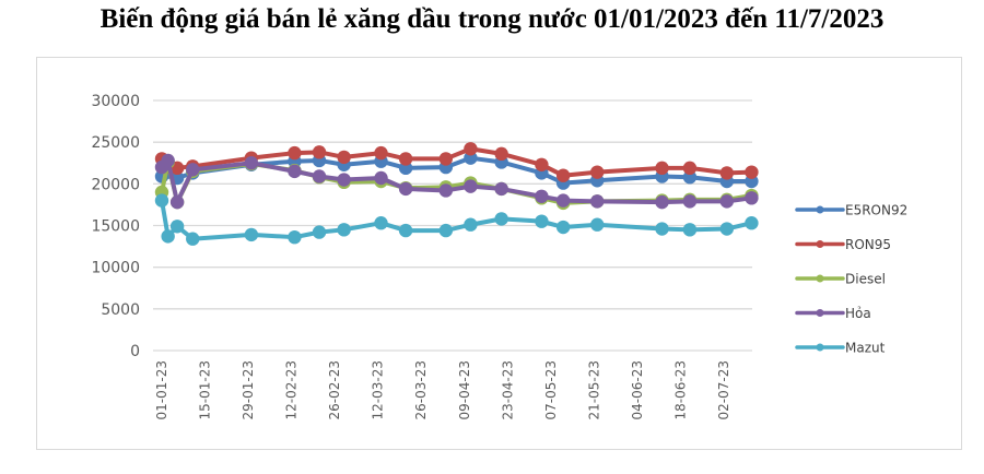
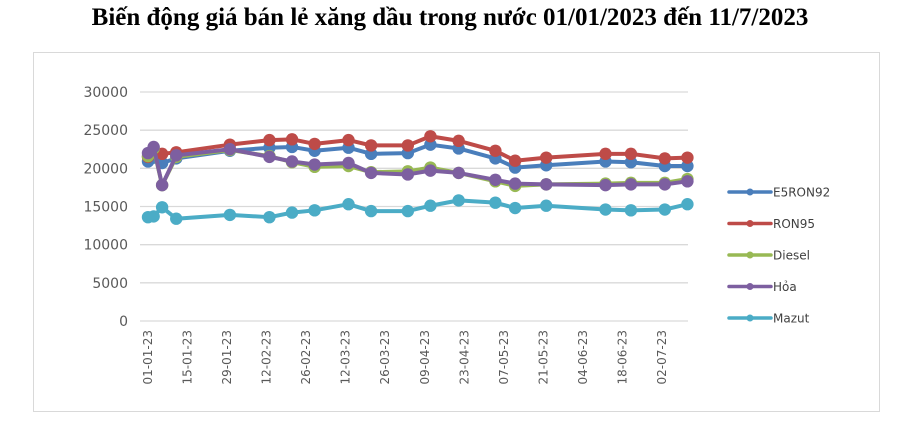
RON95/01-01-23: 23000 -> 22000
Diesel/01-01-23: 19000 -> 22000
Mazut/01-01-23: 18000 -> 14000
